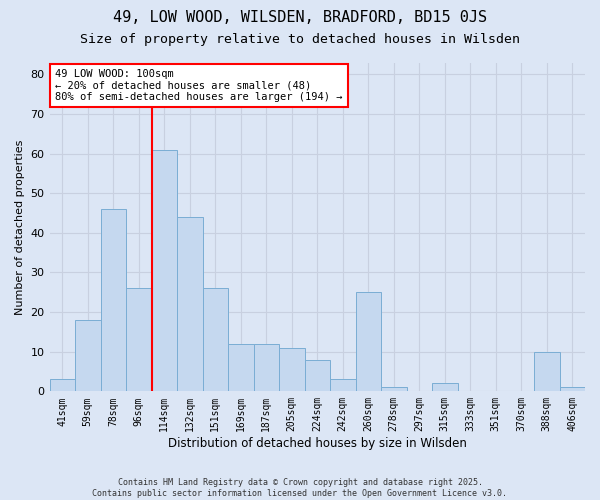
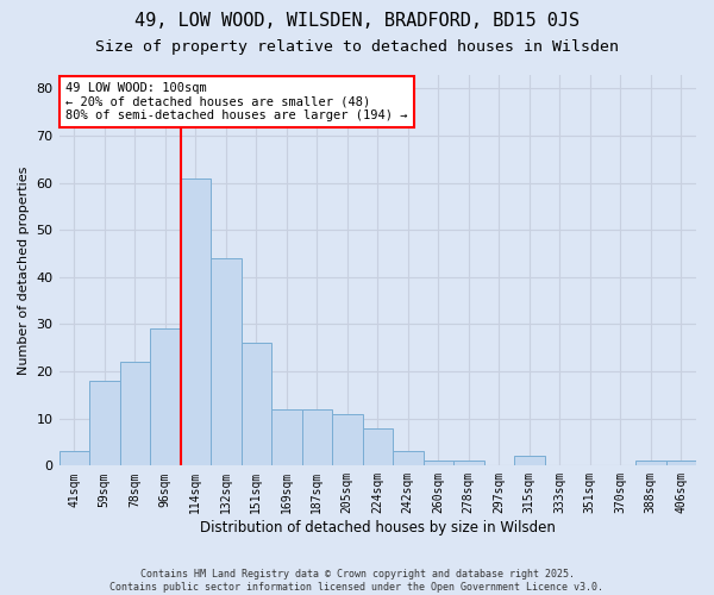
78sqm: 46 -> 22
96sqm: 26 -> 29
260sqm: 25 -> 1
388sqm: 10 -> 1
